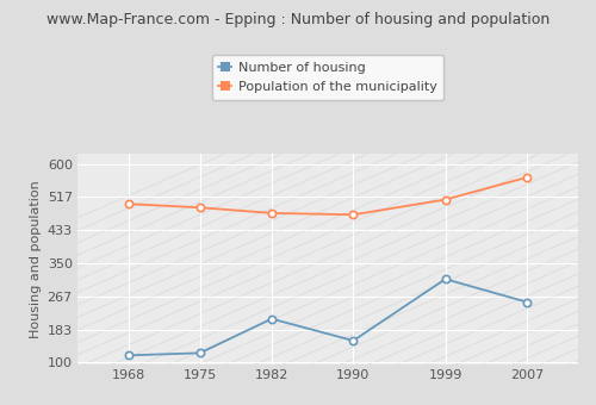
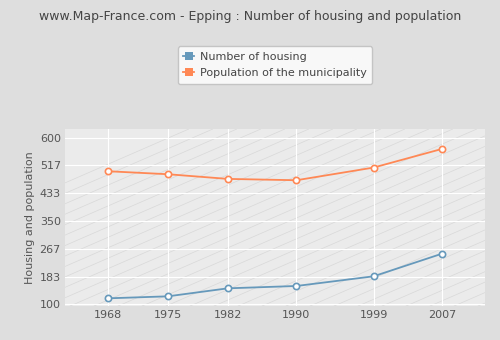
Number of housing/1982: 210 -> 148
Number of housing/1999: 310 -> 184
